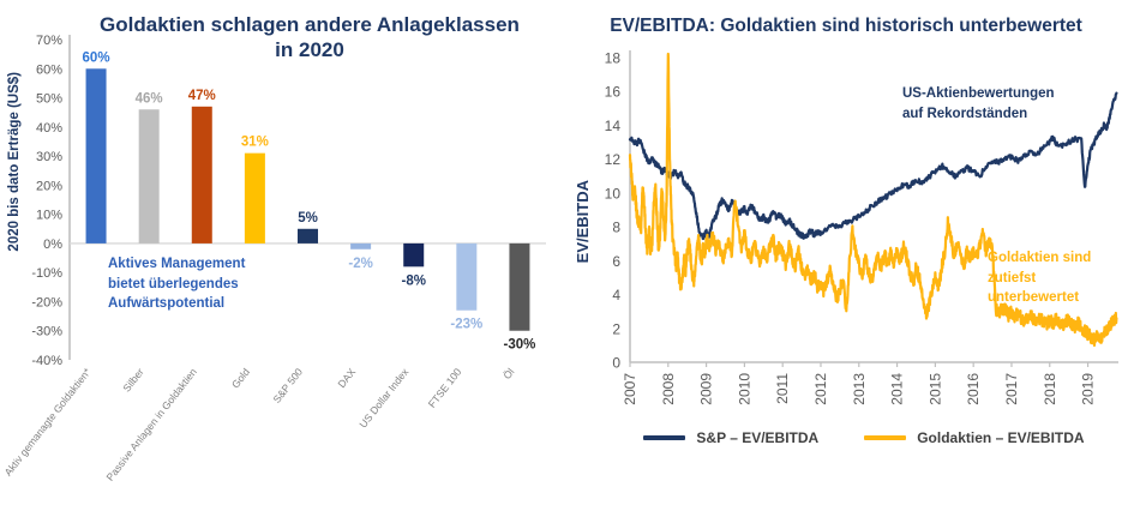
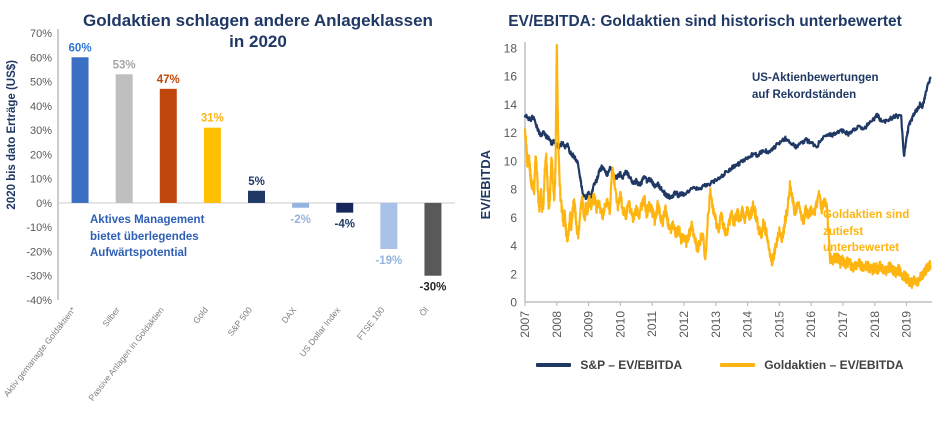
Goldaktien schlagen andere Anlageklassen in 2020/Silber: 46% -> 53%
Goldaktien schlagen andere Anlageklassen in 2020/US Dollar Index: -8% -> -4%
Goldaktien schlagen andere Anlageklassen in 2020/FTSE 100: -23% -> -19%
